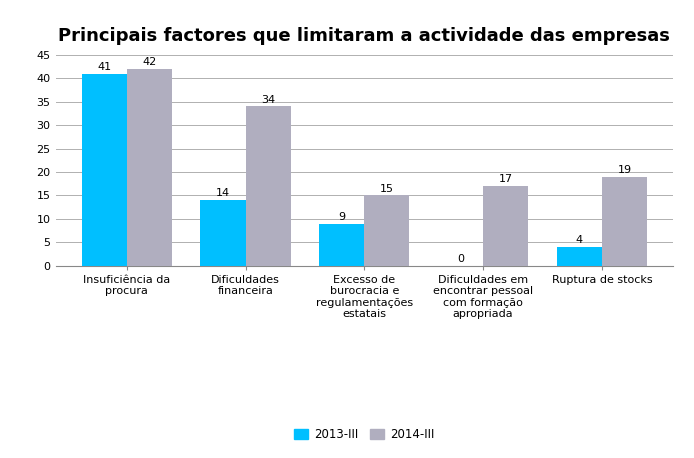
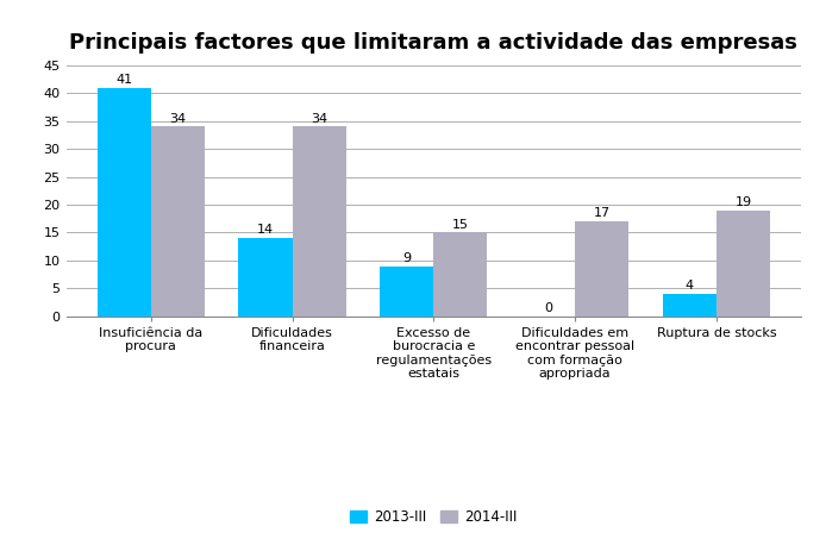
2014-III/Insuficiência da procura: 42 -> 34
